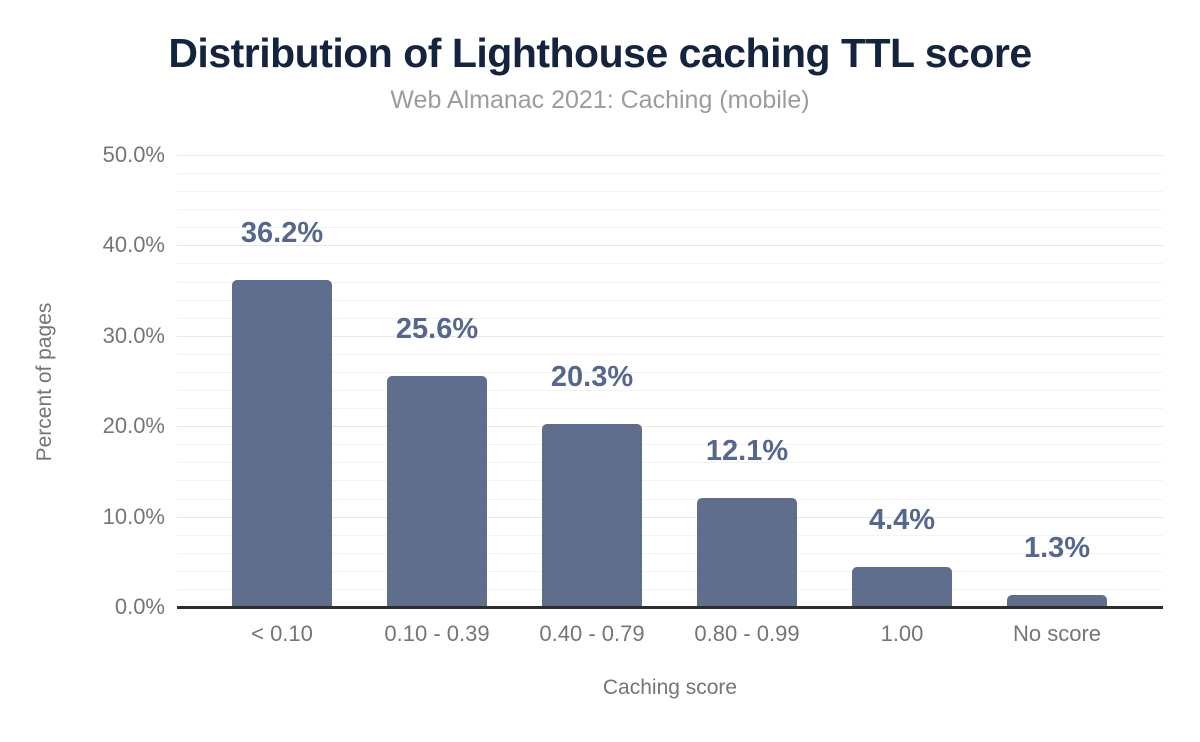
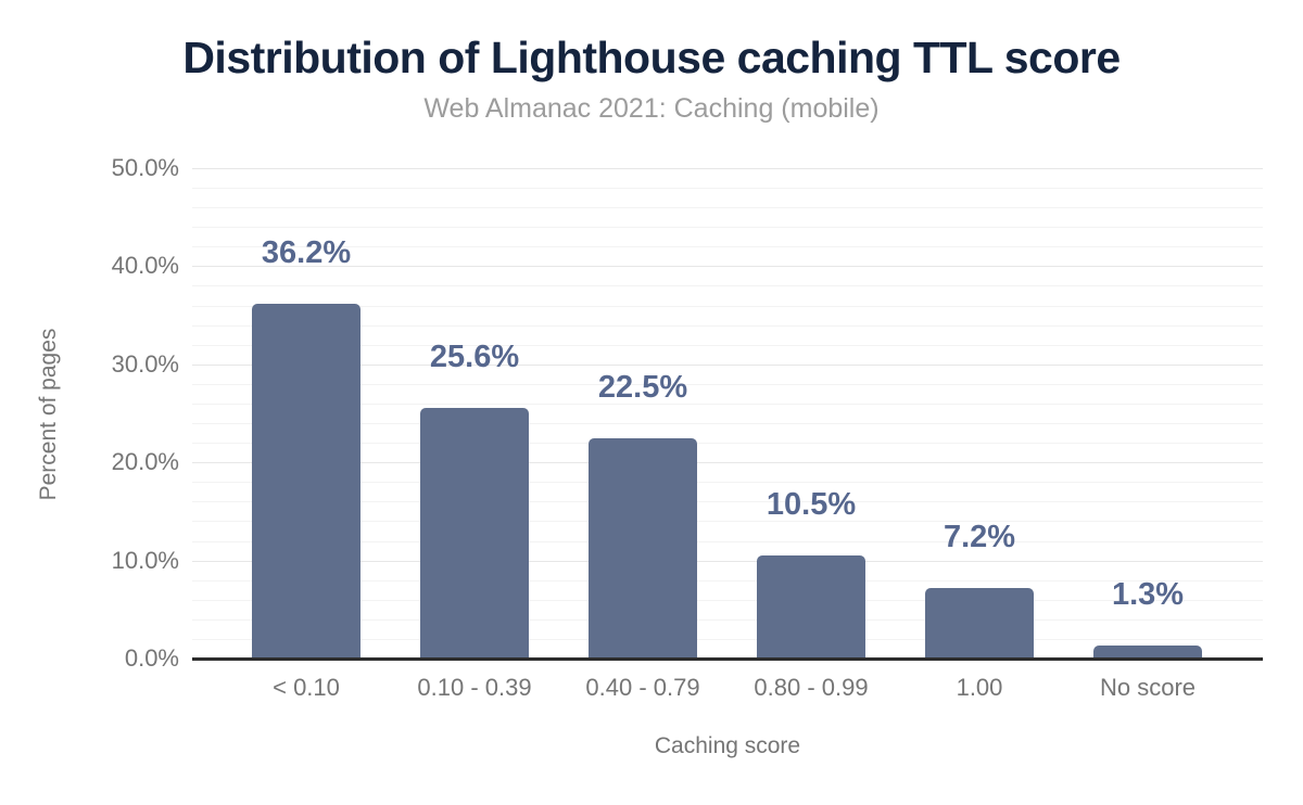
0.40 - 0.79: 20.3% -> 22.5%
0.80 - 0.99: 12.1% -> 10.5%
1.00: 4.4% -> 7.2%
